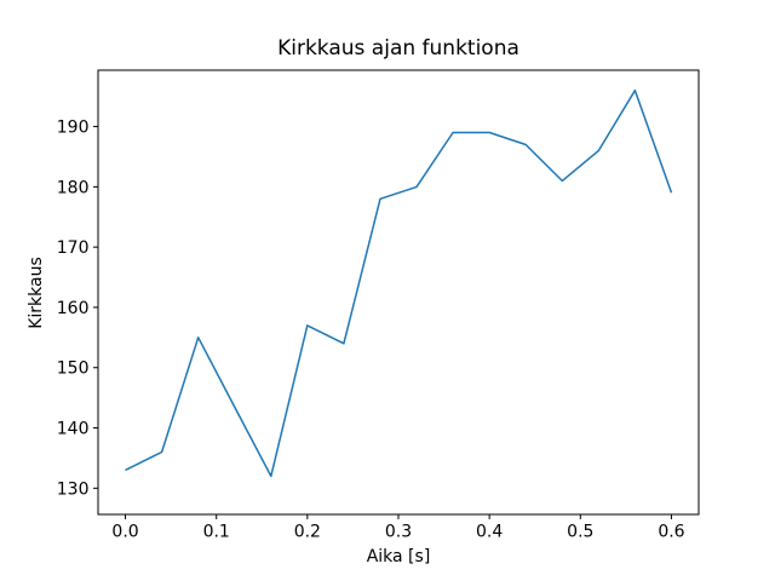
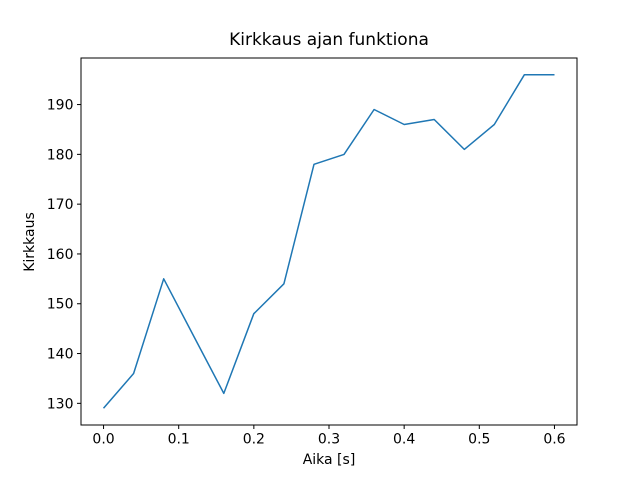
0.0: 133 -> 129
0.2: 157 -> 148
0.4: 189 -> 186
0.6: 179 -> 196
